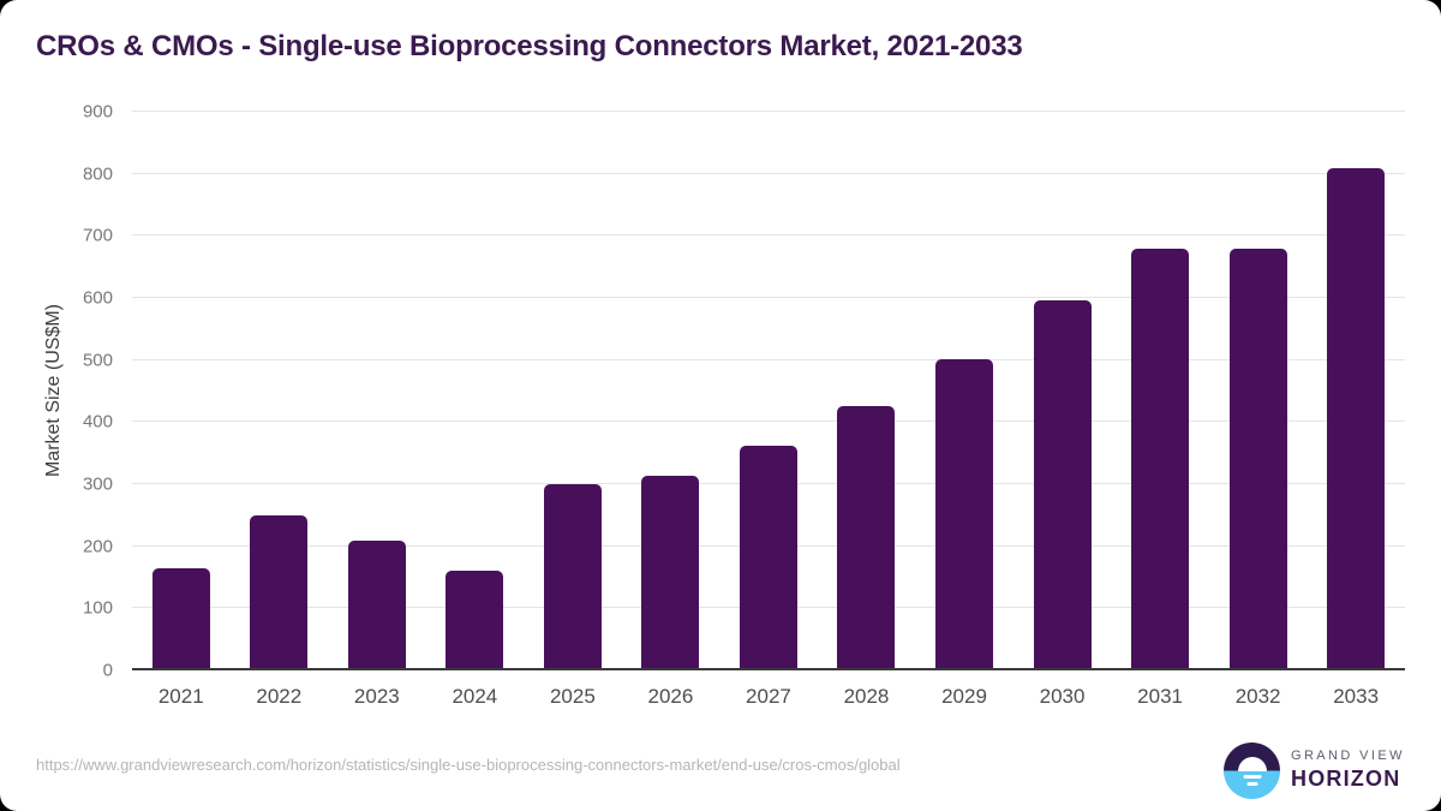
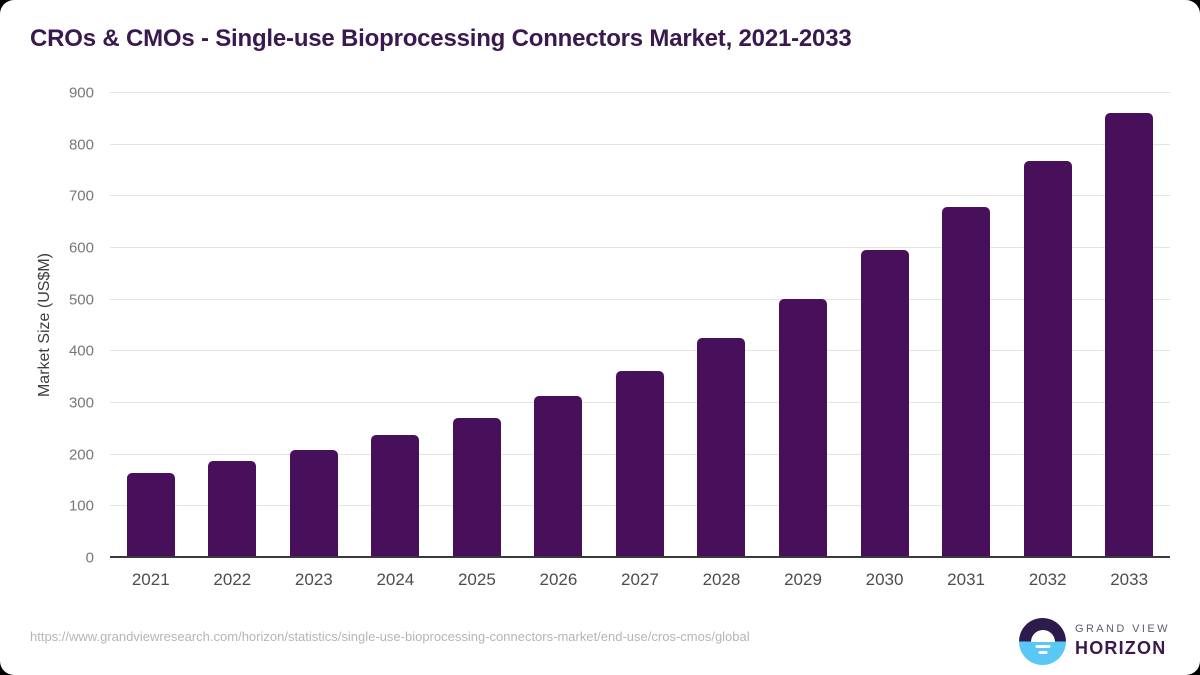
2022: 250 -> 190
2024: 160 -> 240
2025: 300 -> 270
2032: 680 -> 770
2033: 810 -> 860
